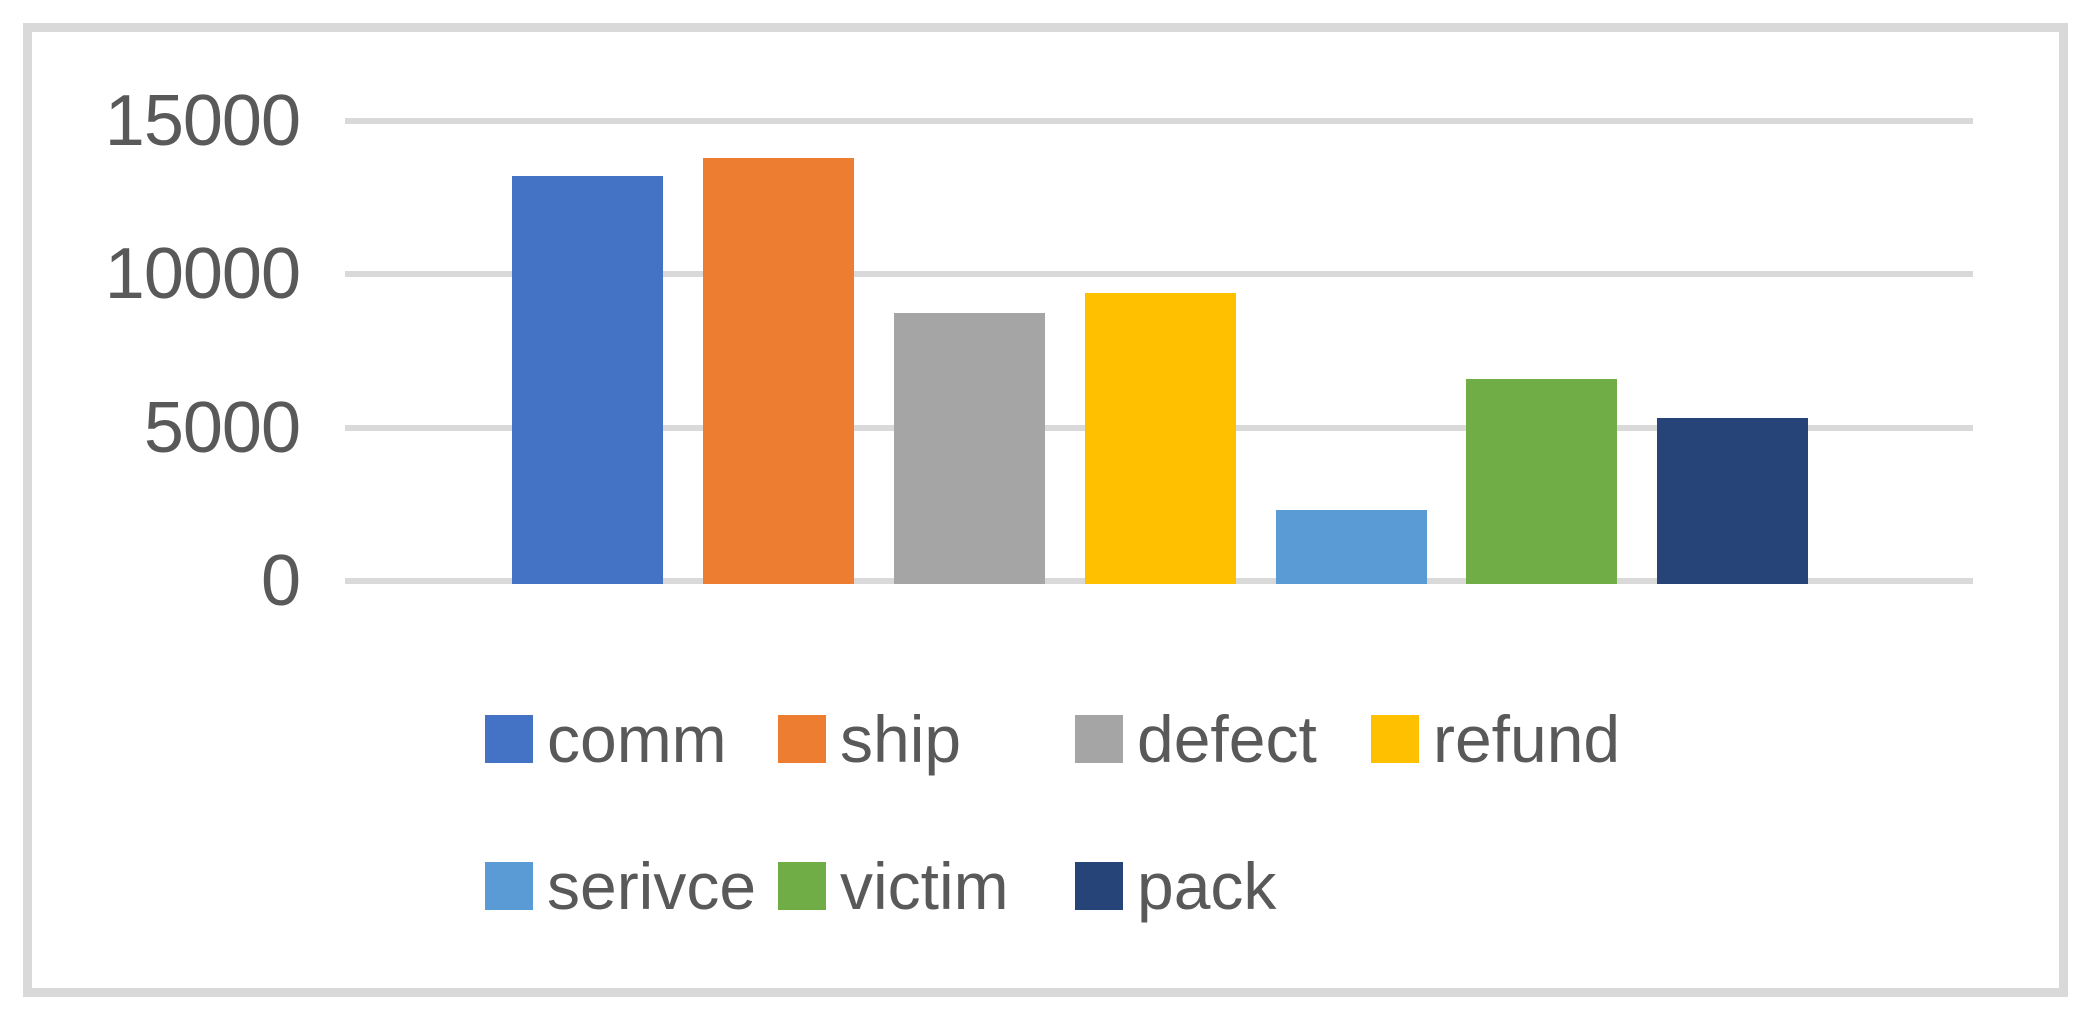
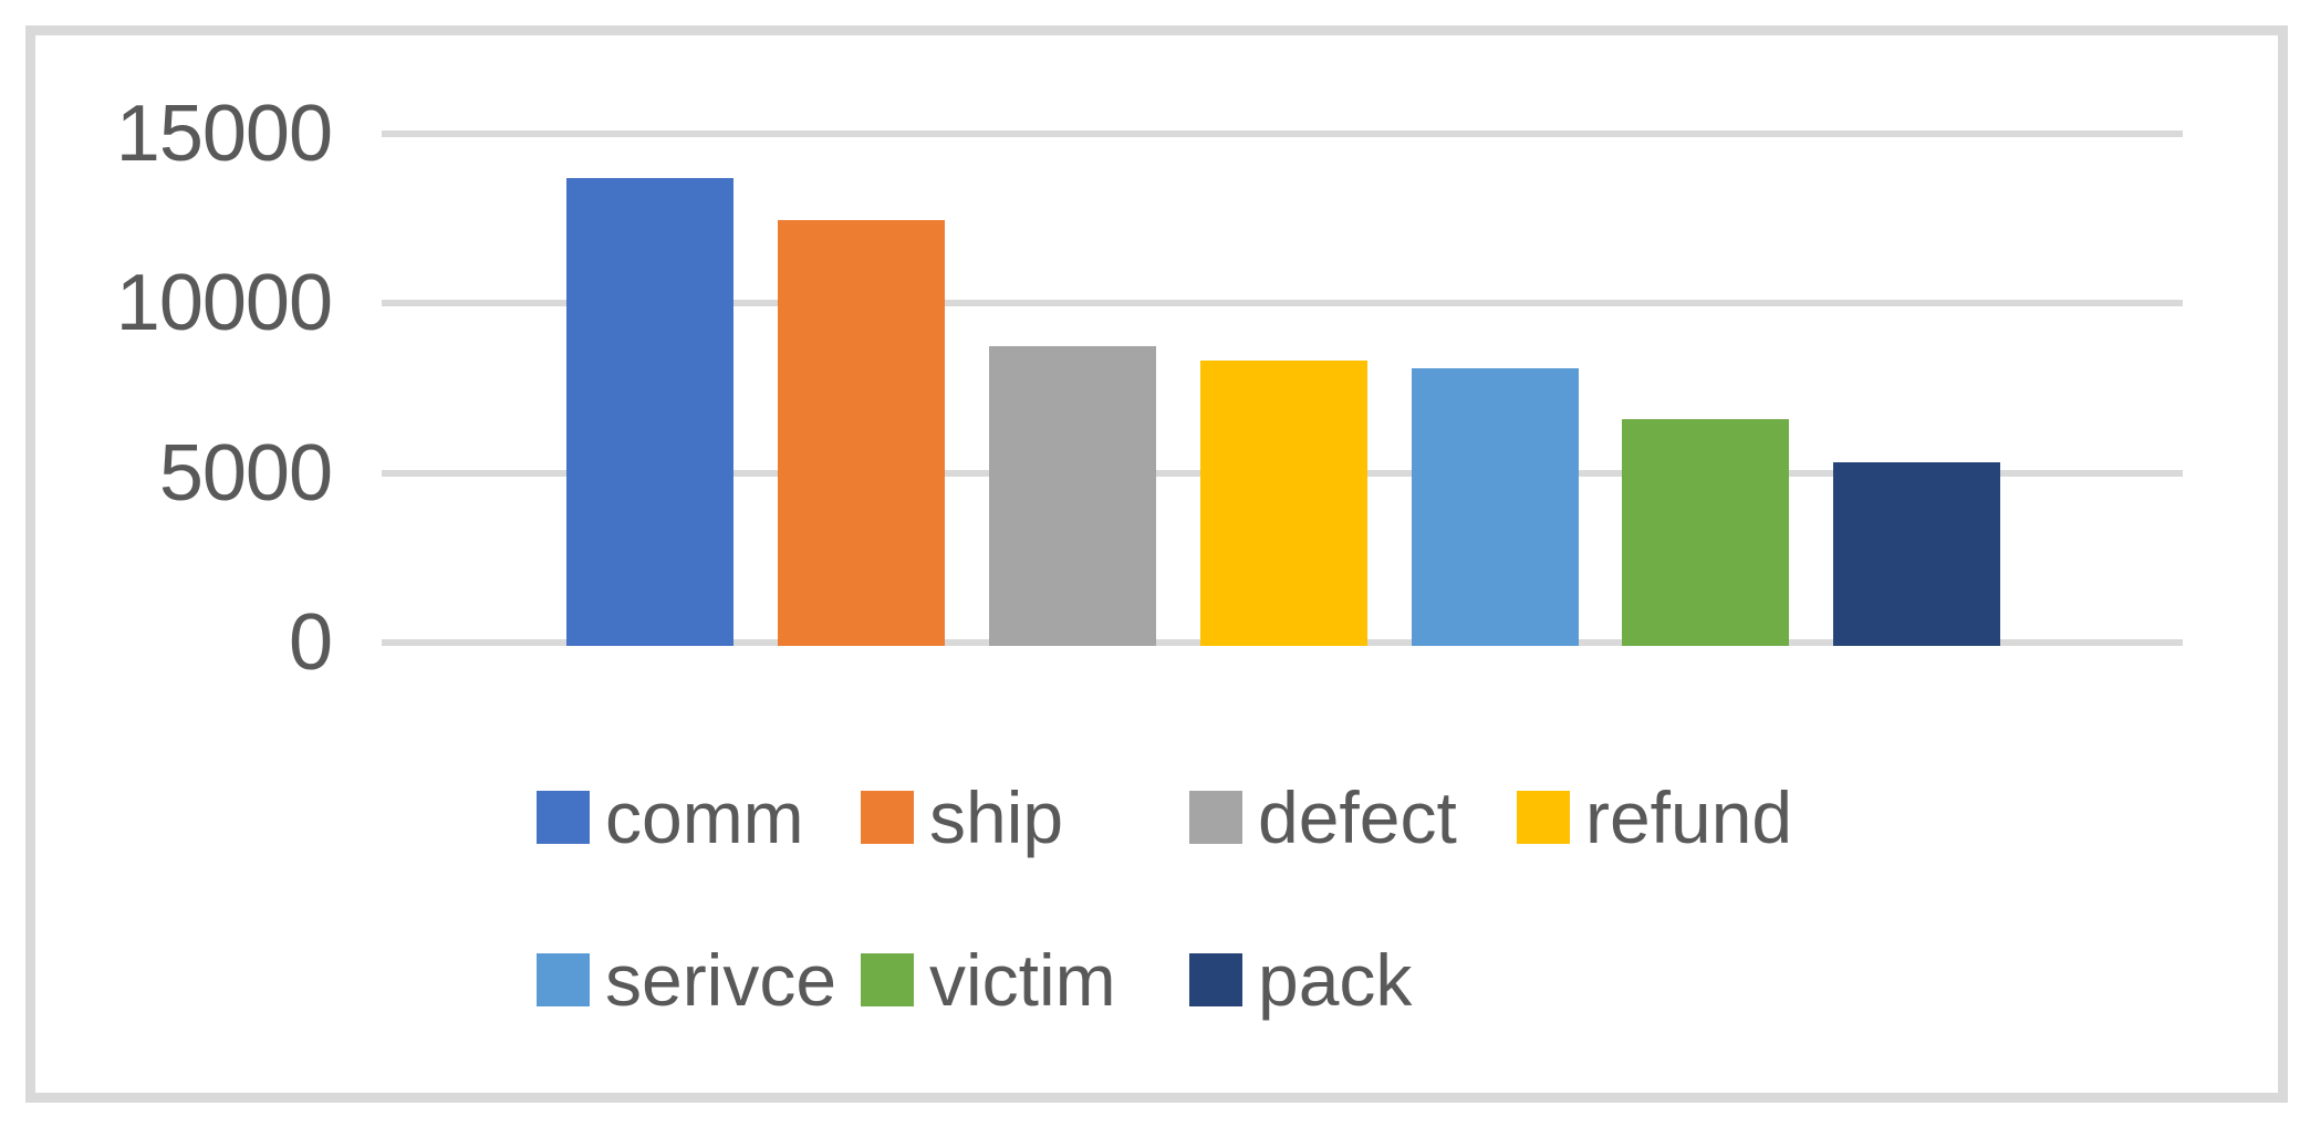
comm: 13200 -> 13700
ship: 13800 -> 12400
refund: 9400 -> 8300
serivce: 2300 -> 8100
